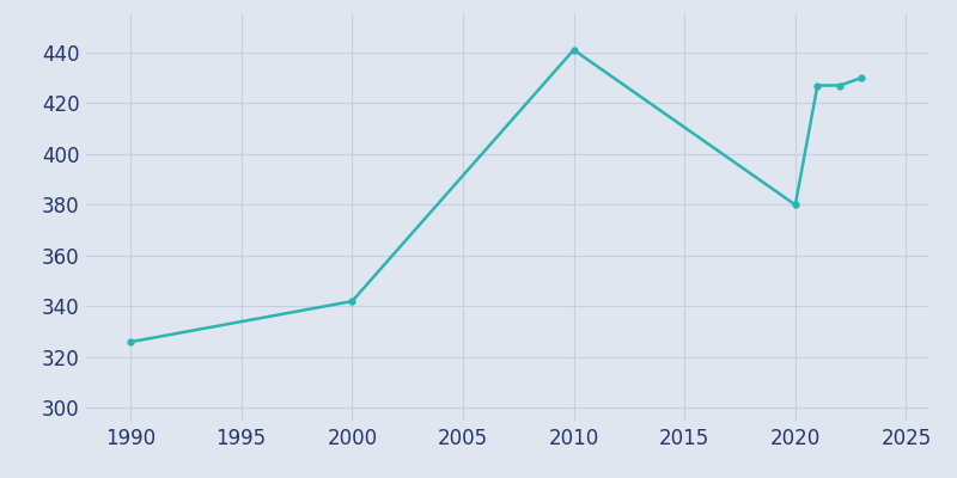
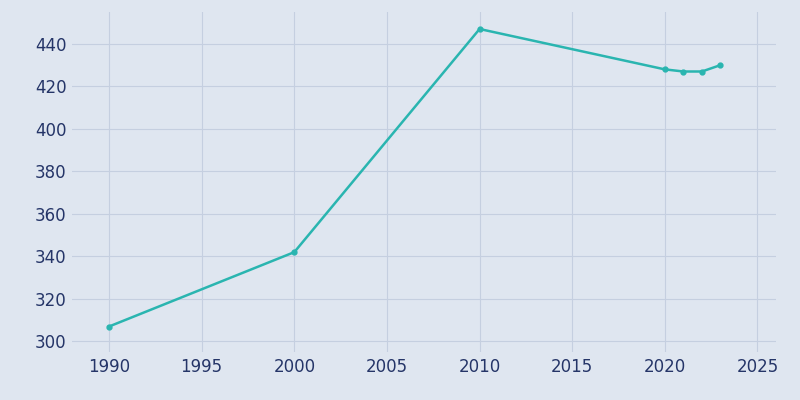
1990: 326 -> 307
2010: 441 -> 447
2020: 380 -> 428
